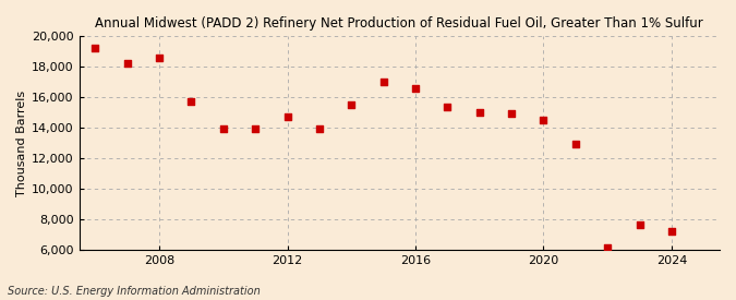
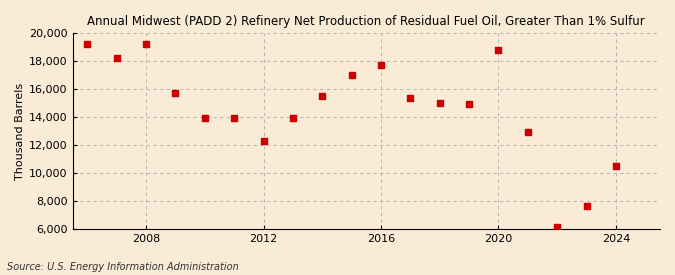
2008: 18,600 -> 19,200
2012: 14,700 -> 12,300
2016: 16,600 -> 17,700
2020: 14,500 -> 18,800
2024: 7,200 -> 10,500
